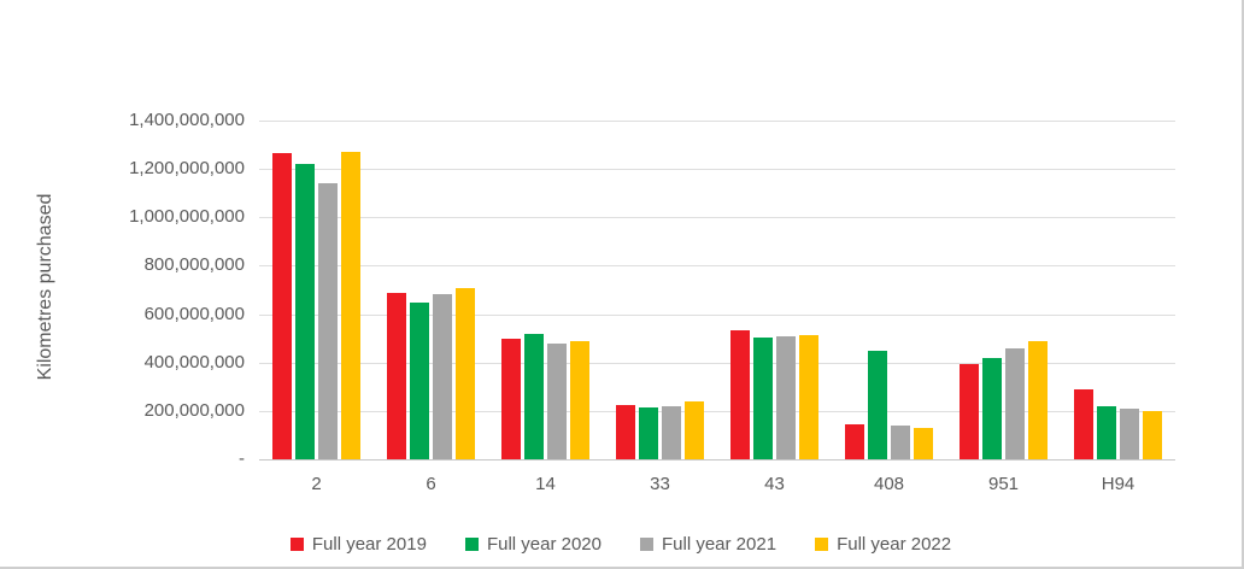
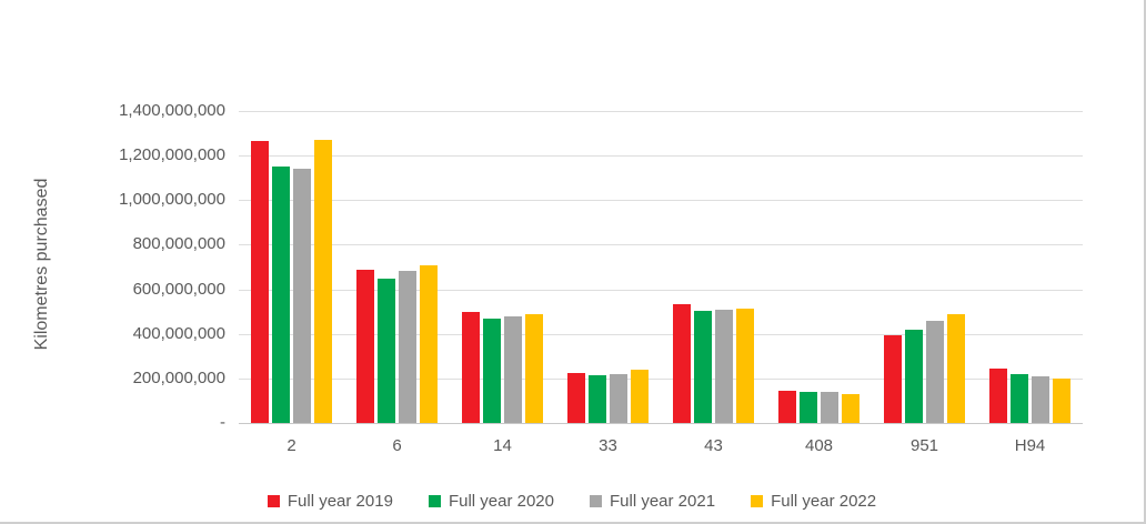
Full year 2020/2: 1220000000 -> 1150000000
Full year 2020/14: 520000000 -> 470000000
Full year 2020/408: 450000000 -> 140000000
Full year 2019/H94: 290000000 -> 240000000
